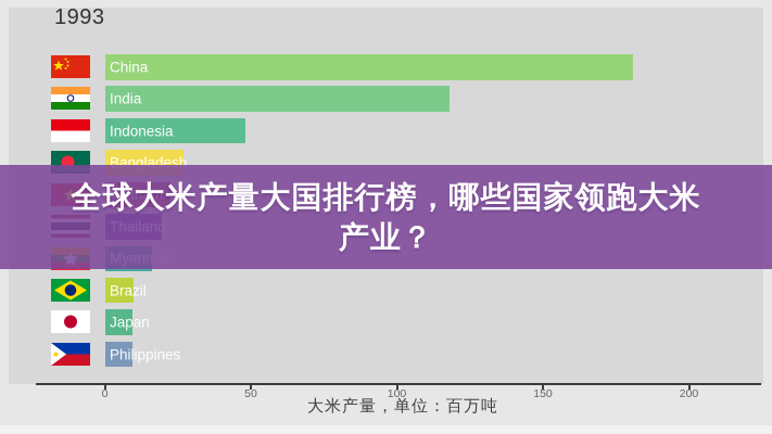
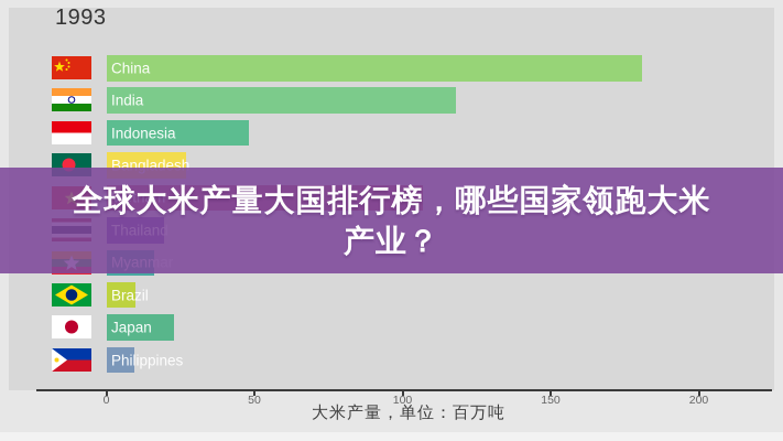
Vietnam: 22 -> 107
Japan: 10 -> 23
